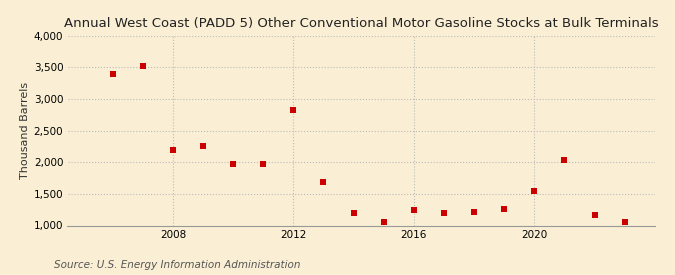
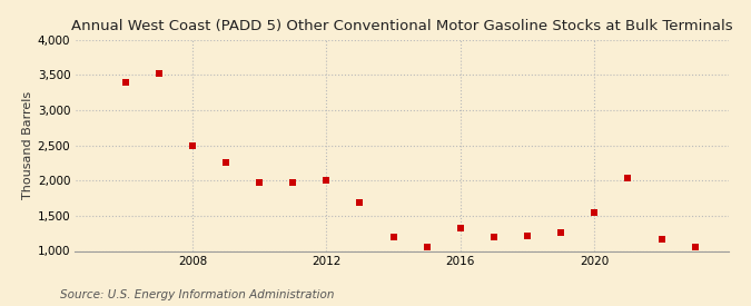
2008: 2,200 -> 2,500
2012: 2,820 -> 2,000
2016: 1,240 -> 1,330
